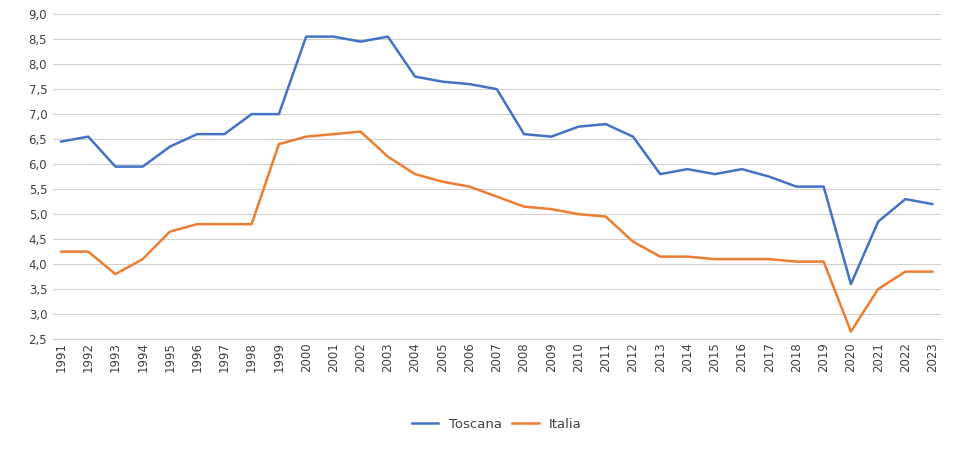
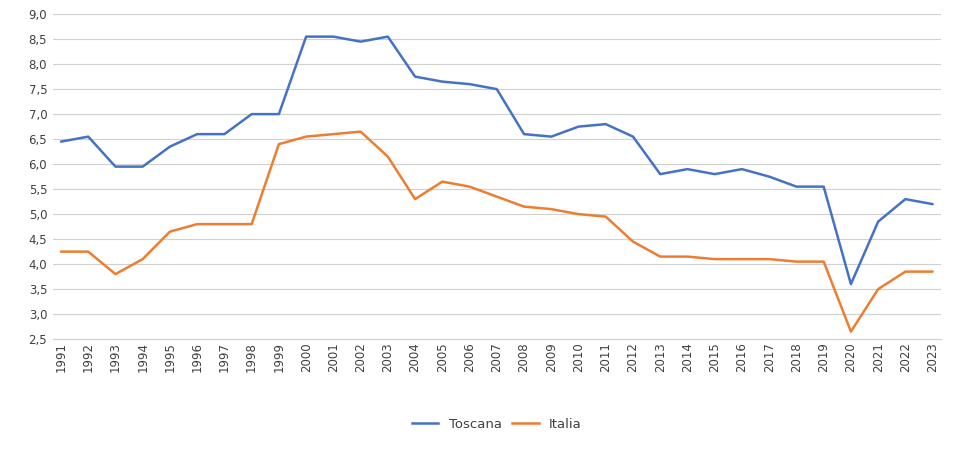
Italia/2004: 5,80 -> 5,30
